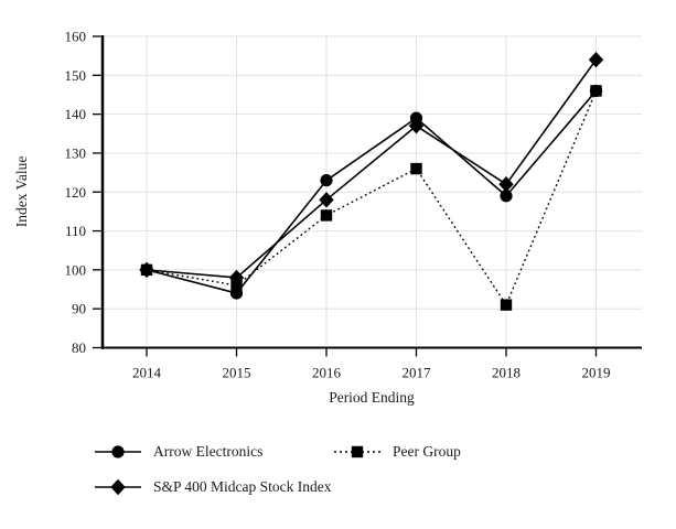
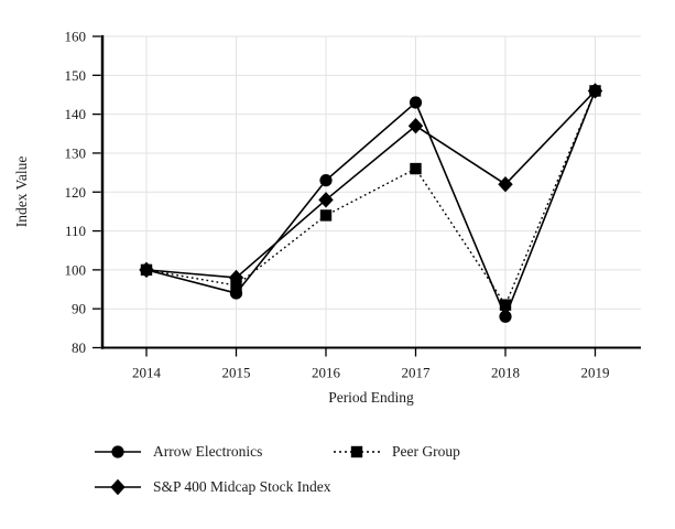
Arrow Electronics/2017: 139 -> 143
Arrow Electronics/2018: 119 -> 88
S&P 400 Midcap Stock Index/2019: 154 -> 146
